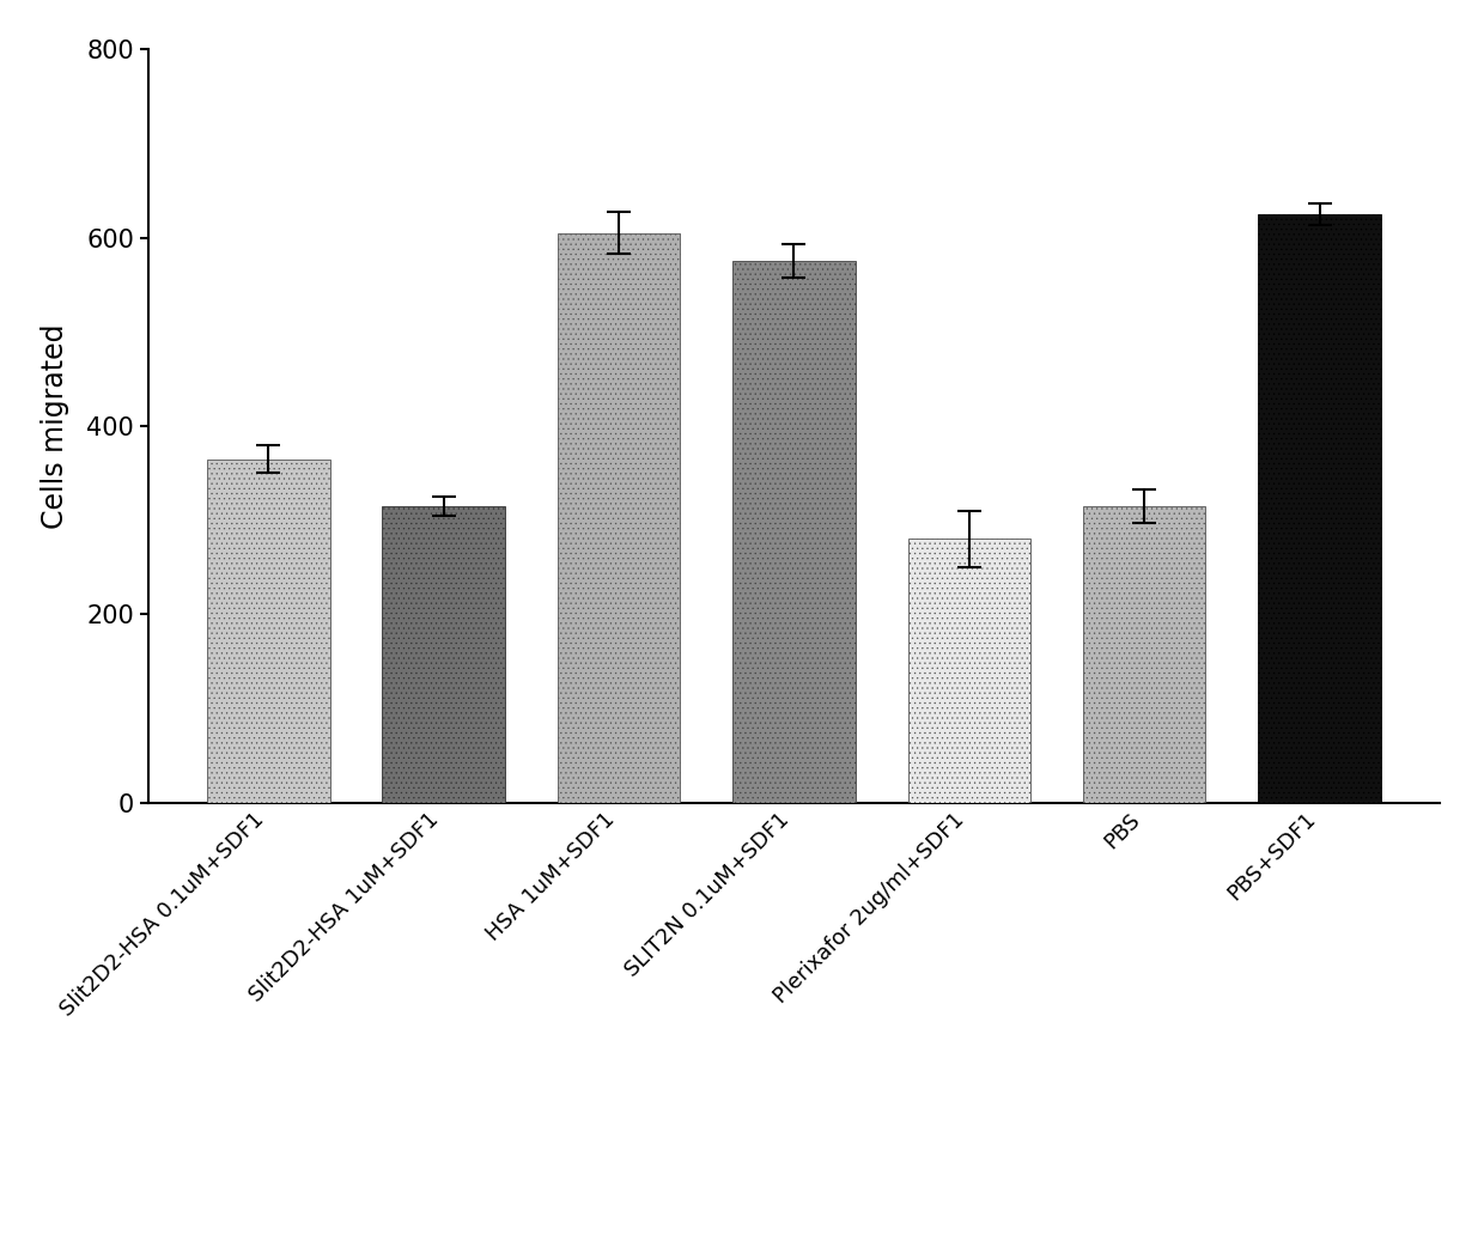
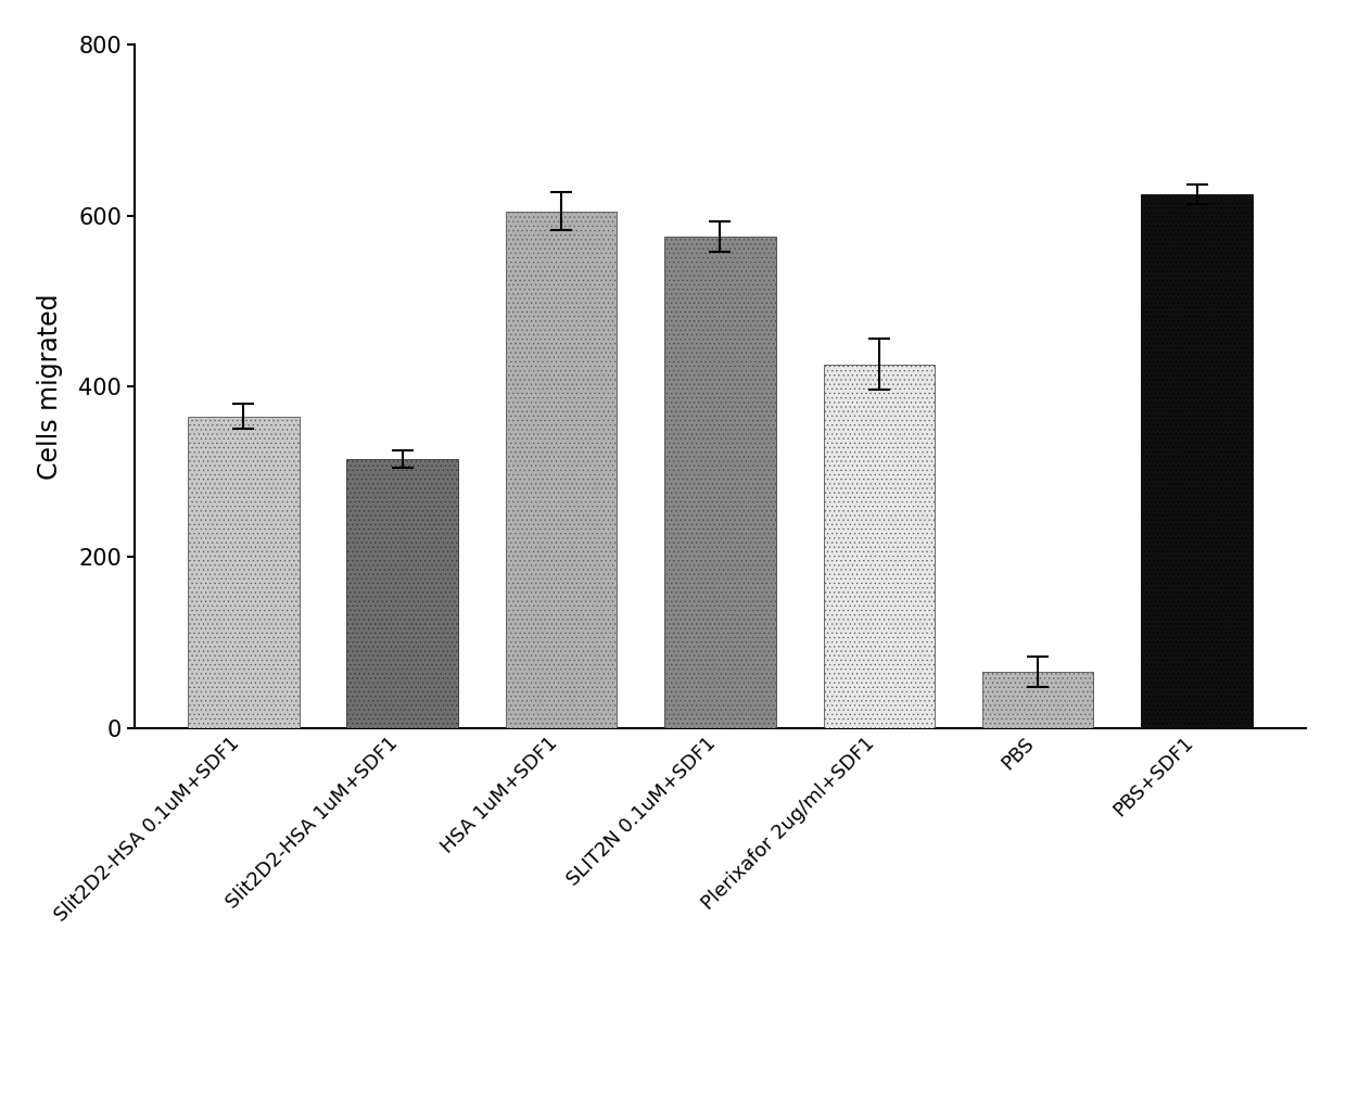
Plerixafor 2ug/ml+SDF1: 280 -> 426
PBS: 315 -> 66
